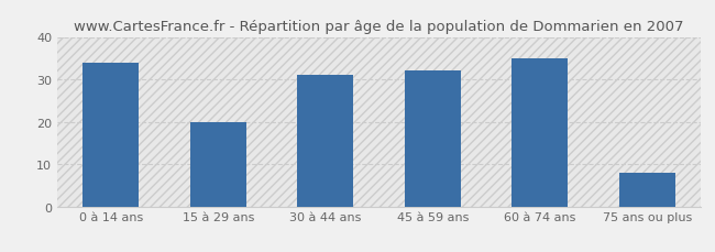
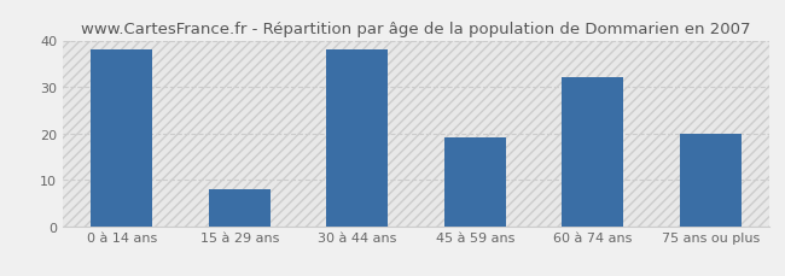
0 à 14 ans: 34 -> 38
15 à 29 ans: 20 -> 8
30 à 44 ans: 31 -> 38
45 à 59 ans: 32 -> 19
60 à 74 ans: 35 -> 32
75 ans ou plus: 8 -> 20
